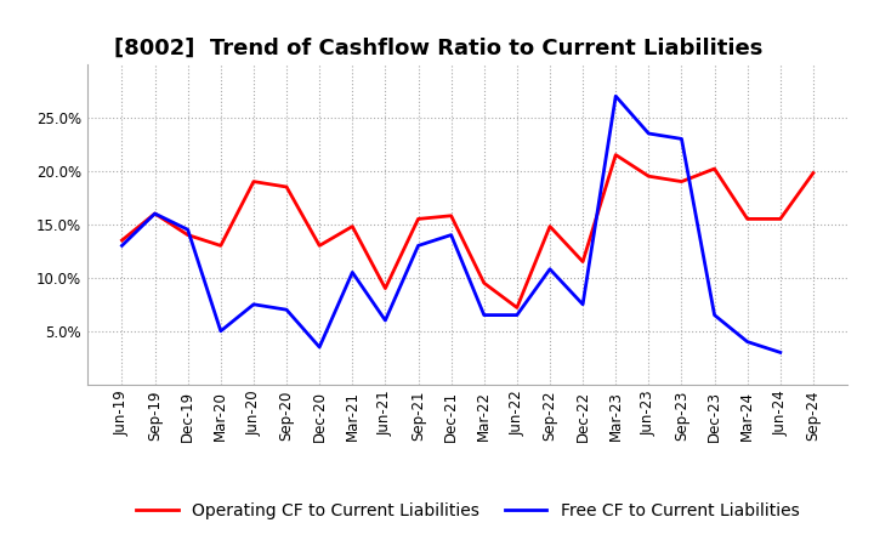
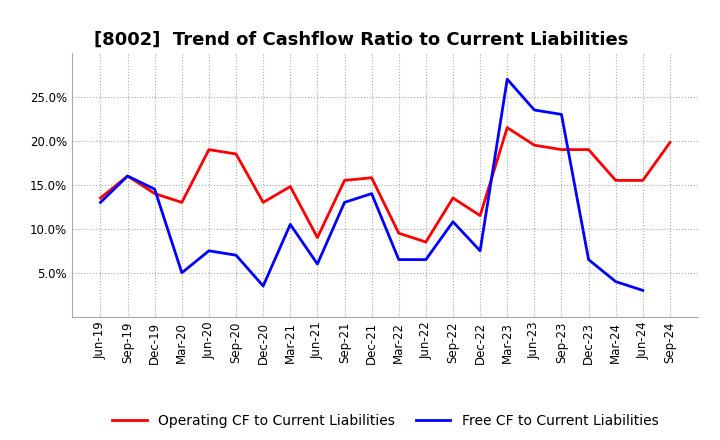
Operating CF to Current Liabilities/Jun-22: 7.2% -> 8.5%
Operating CF to Current Liabilities/Sep-22: 14.8% -> 13.5%
Operating CF to Current Liabilities/Dec-23: 20.2% -> 19.0%
